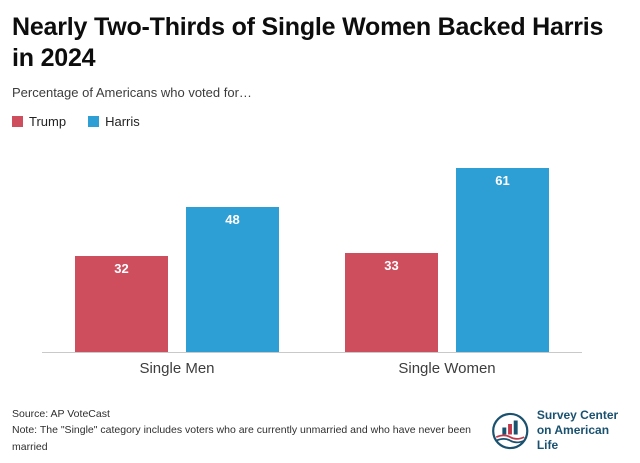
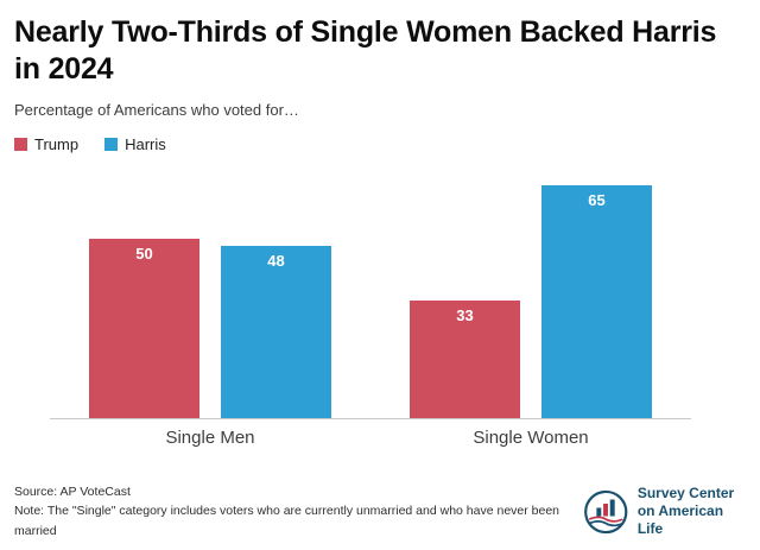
Trump/Single Men: 32 -> 50
Harris/Single Women: 61 -> 65
